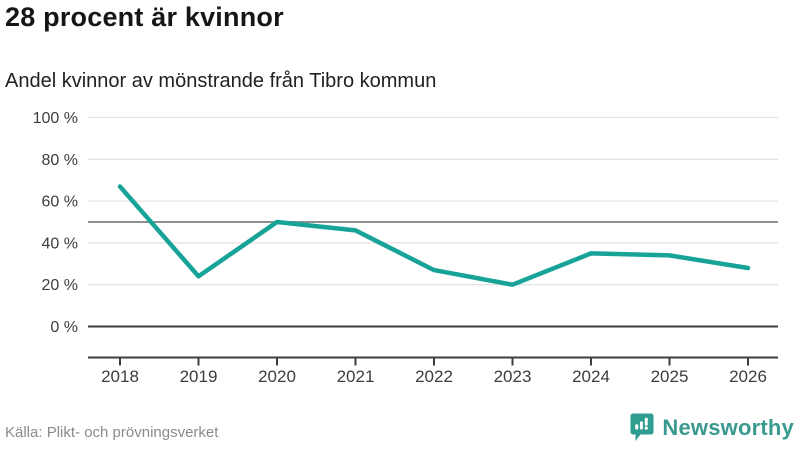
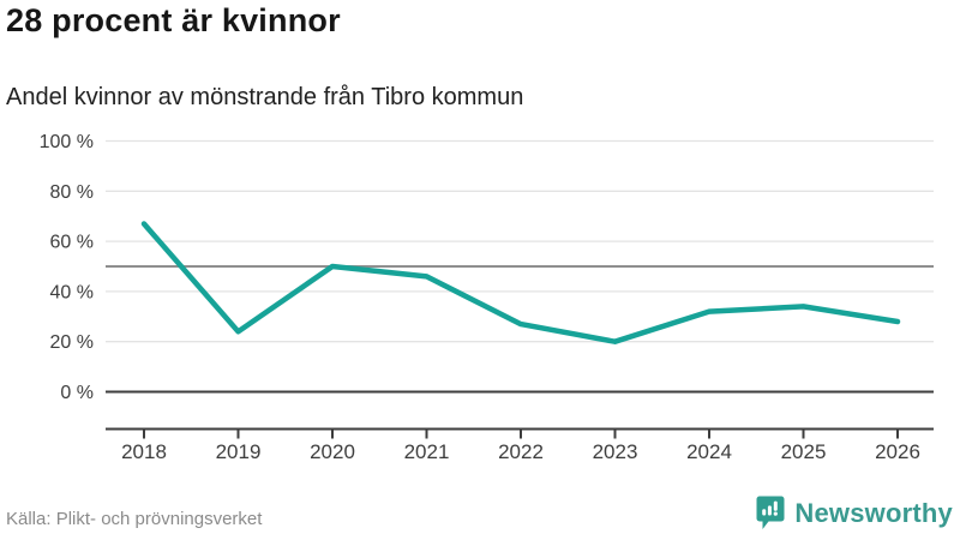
2024: 35% -> 32%
